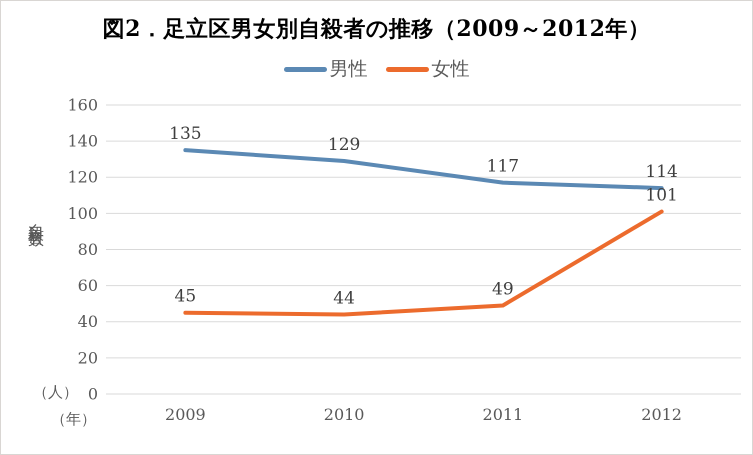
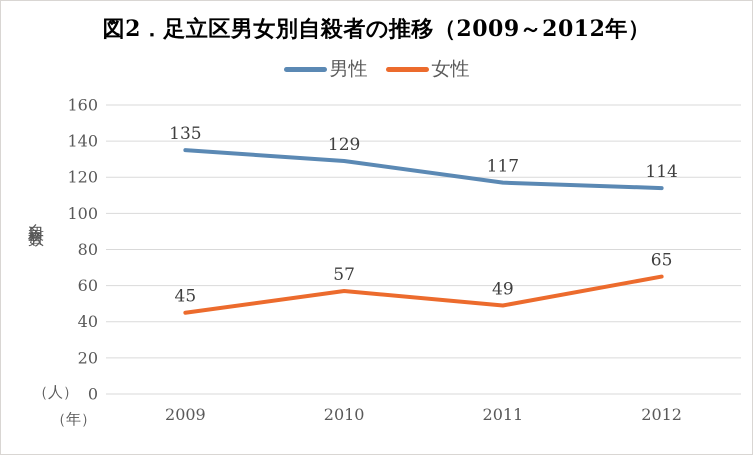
女性/2010: 44 -> 57
女性/2012: 101 -> 65
